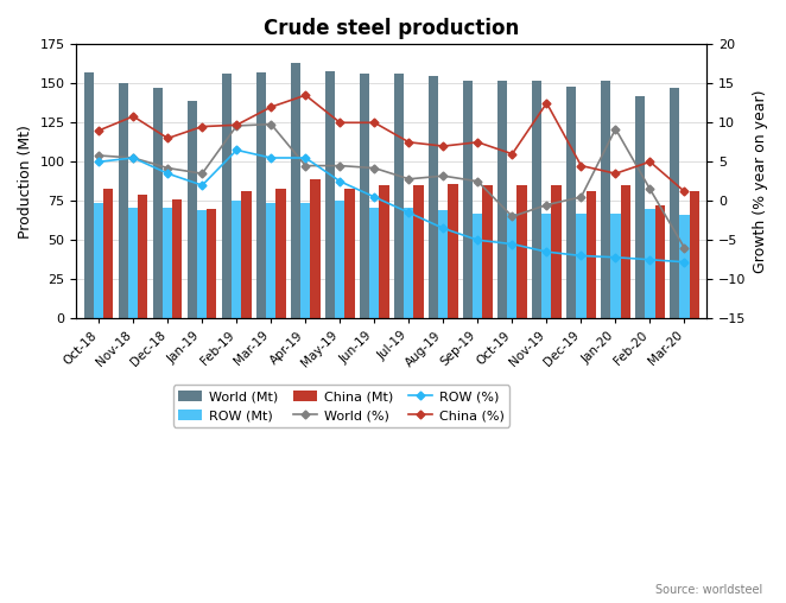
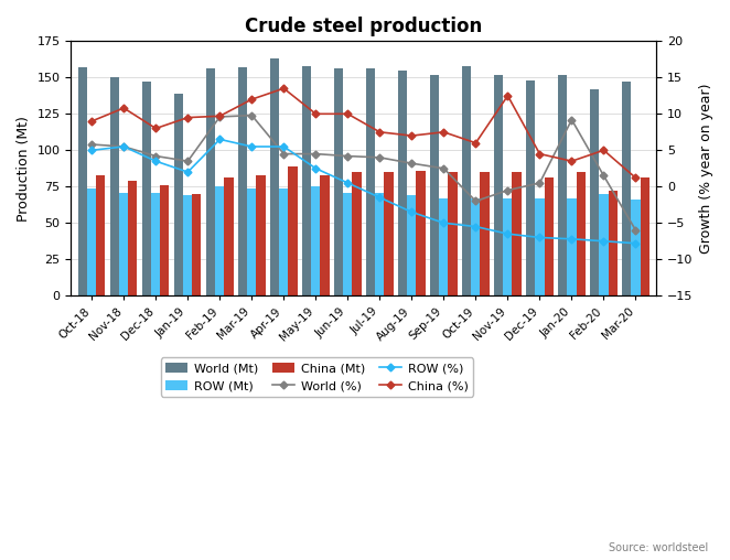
World (%)/Jul-19: 2.8 -> 4.0
World (Mt)/Oct-19: 152 -> 158
